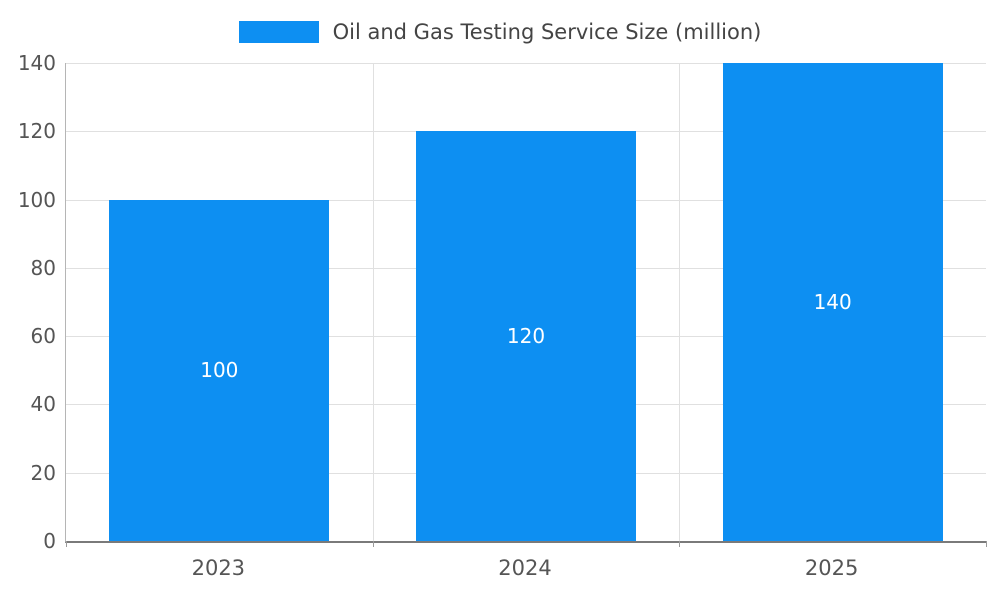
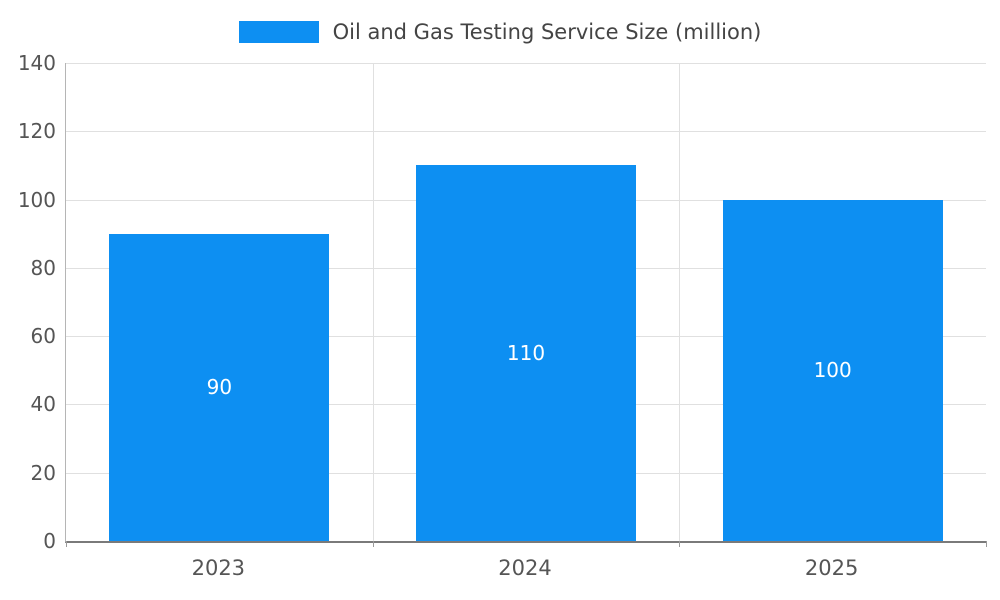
2023: 100 -> 90
2024: 120 -> 110
2025: 140 -> 100
